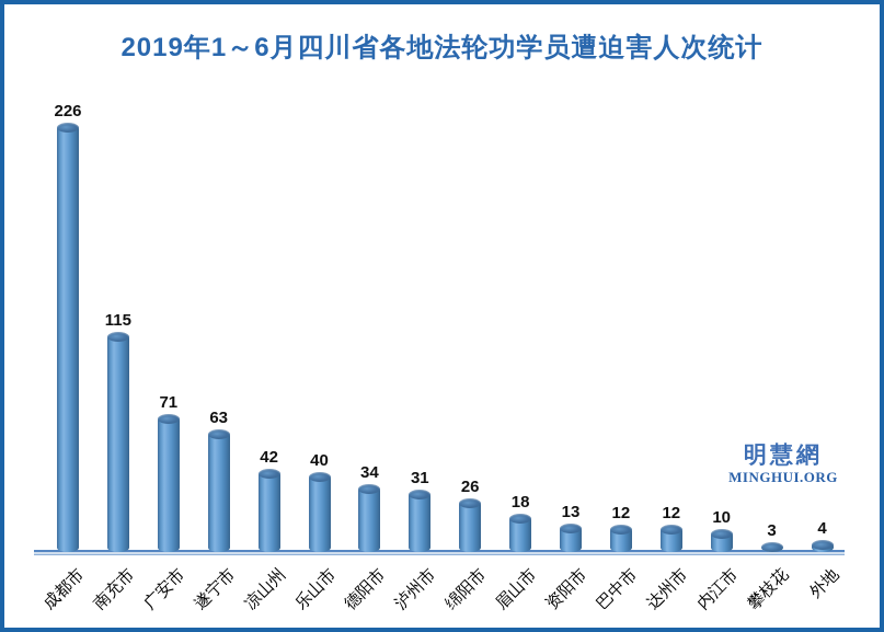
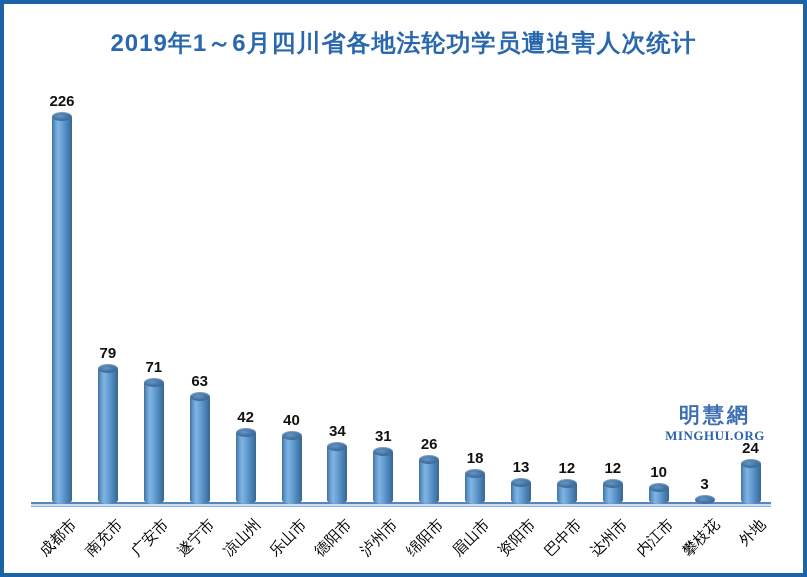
南充市: 115 -> 79
外地: 4 -> 24
